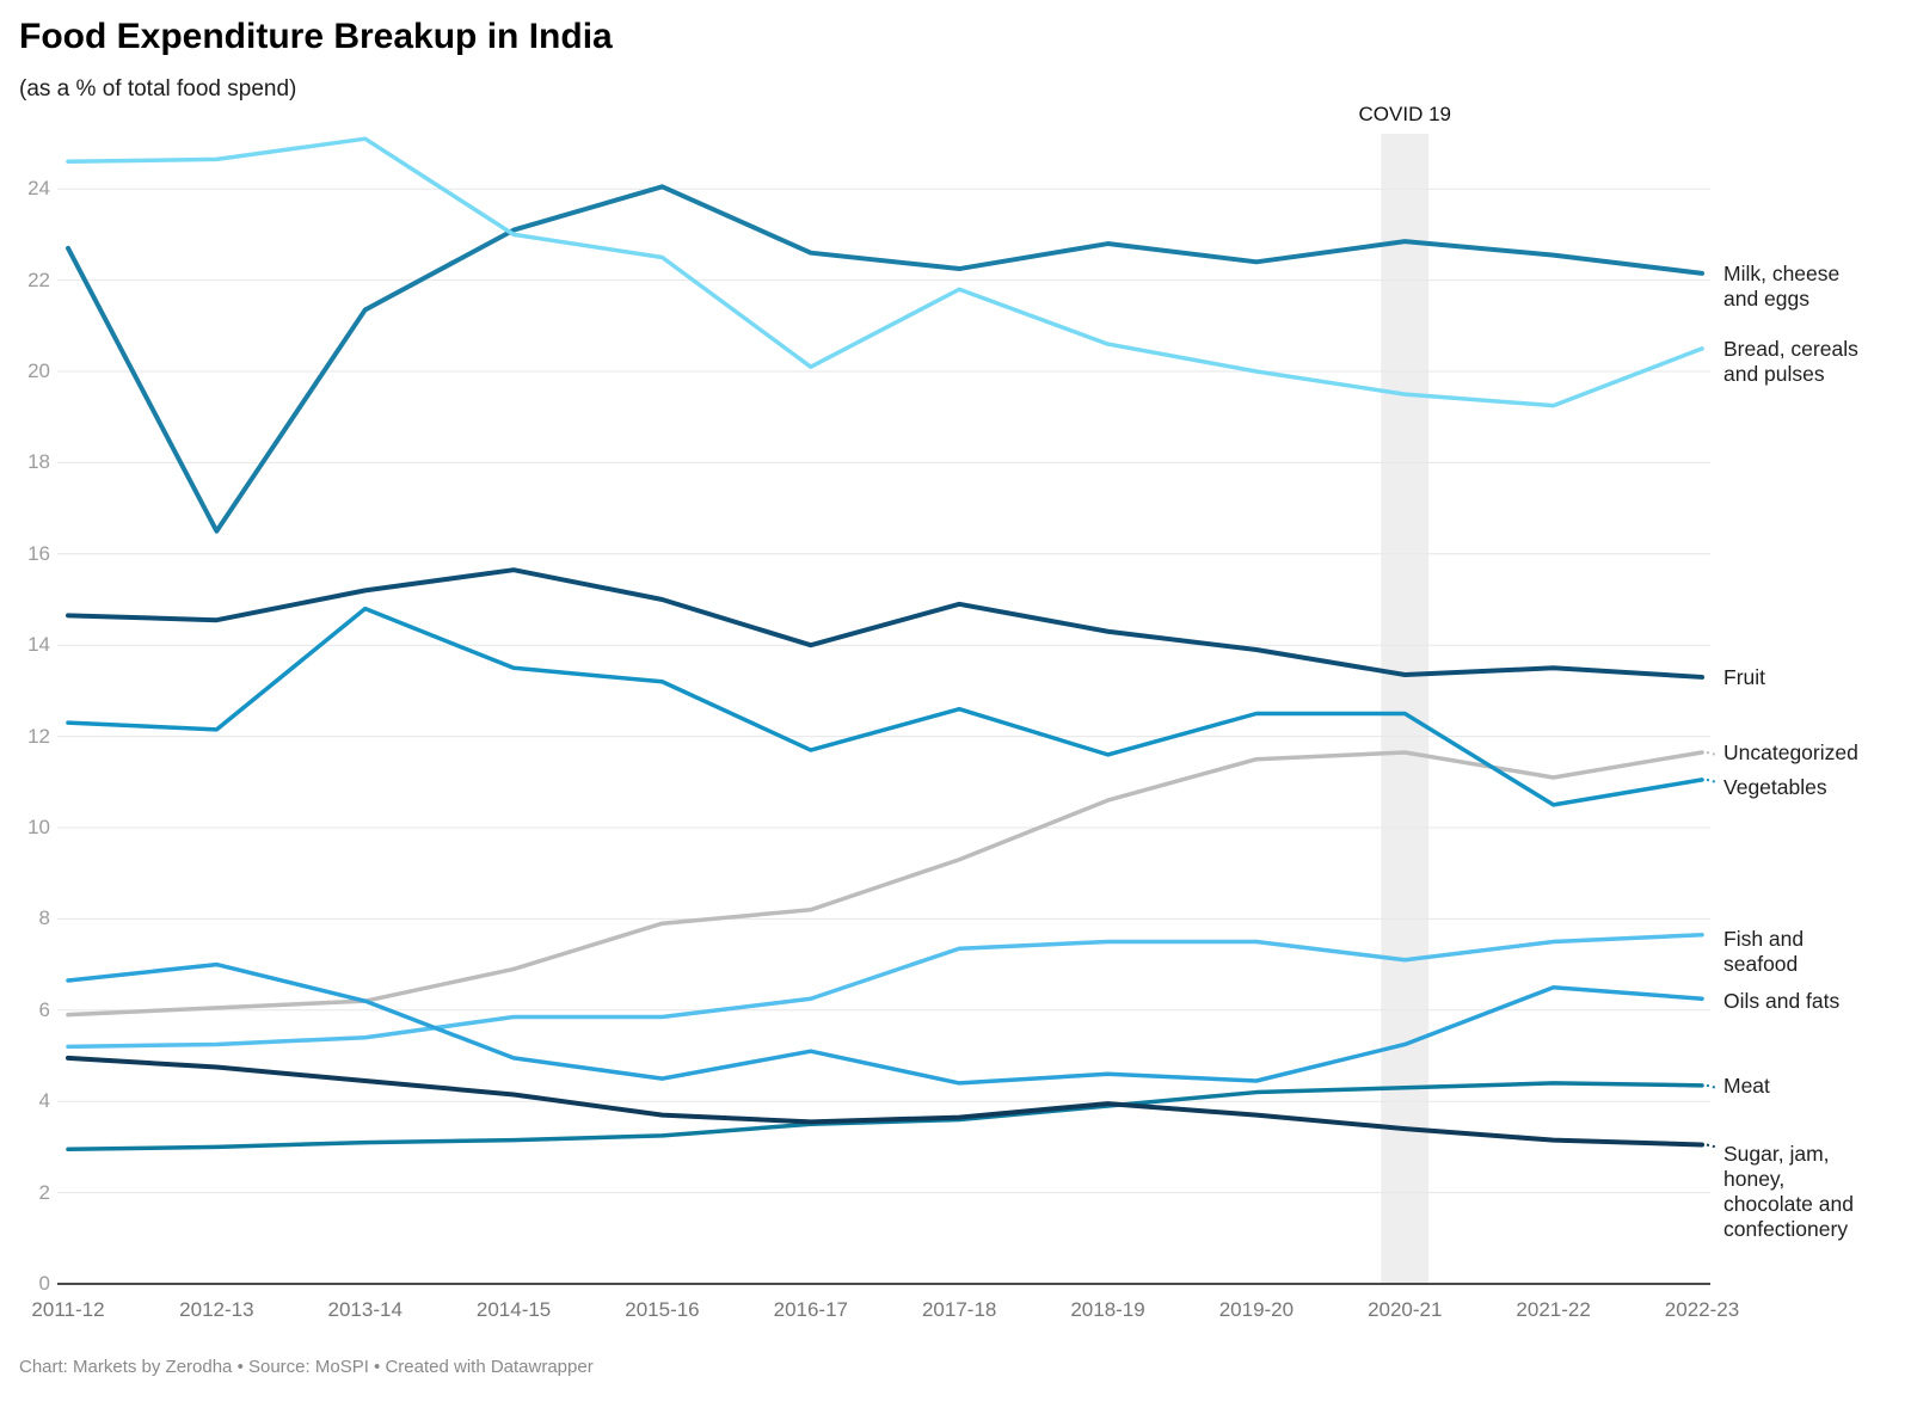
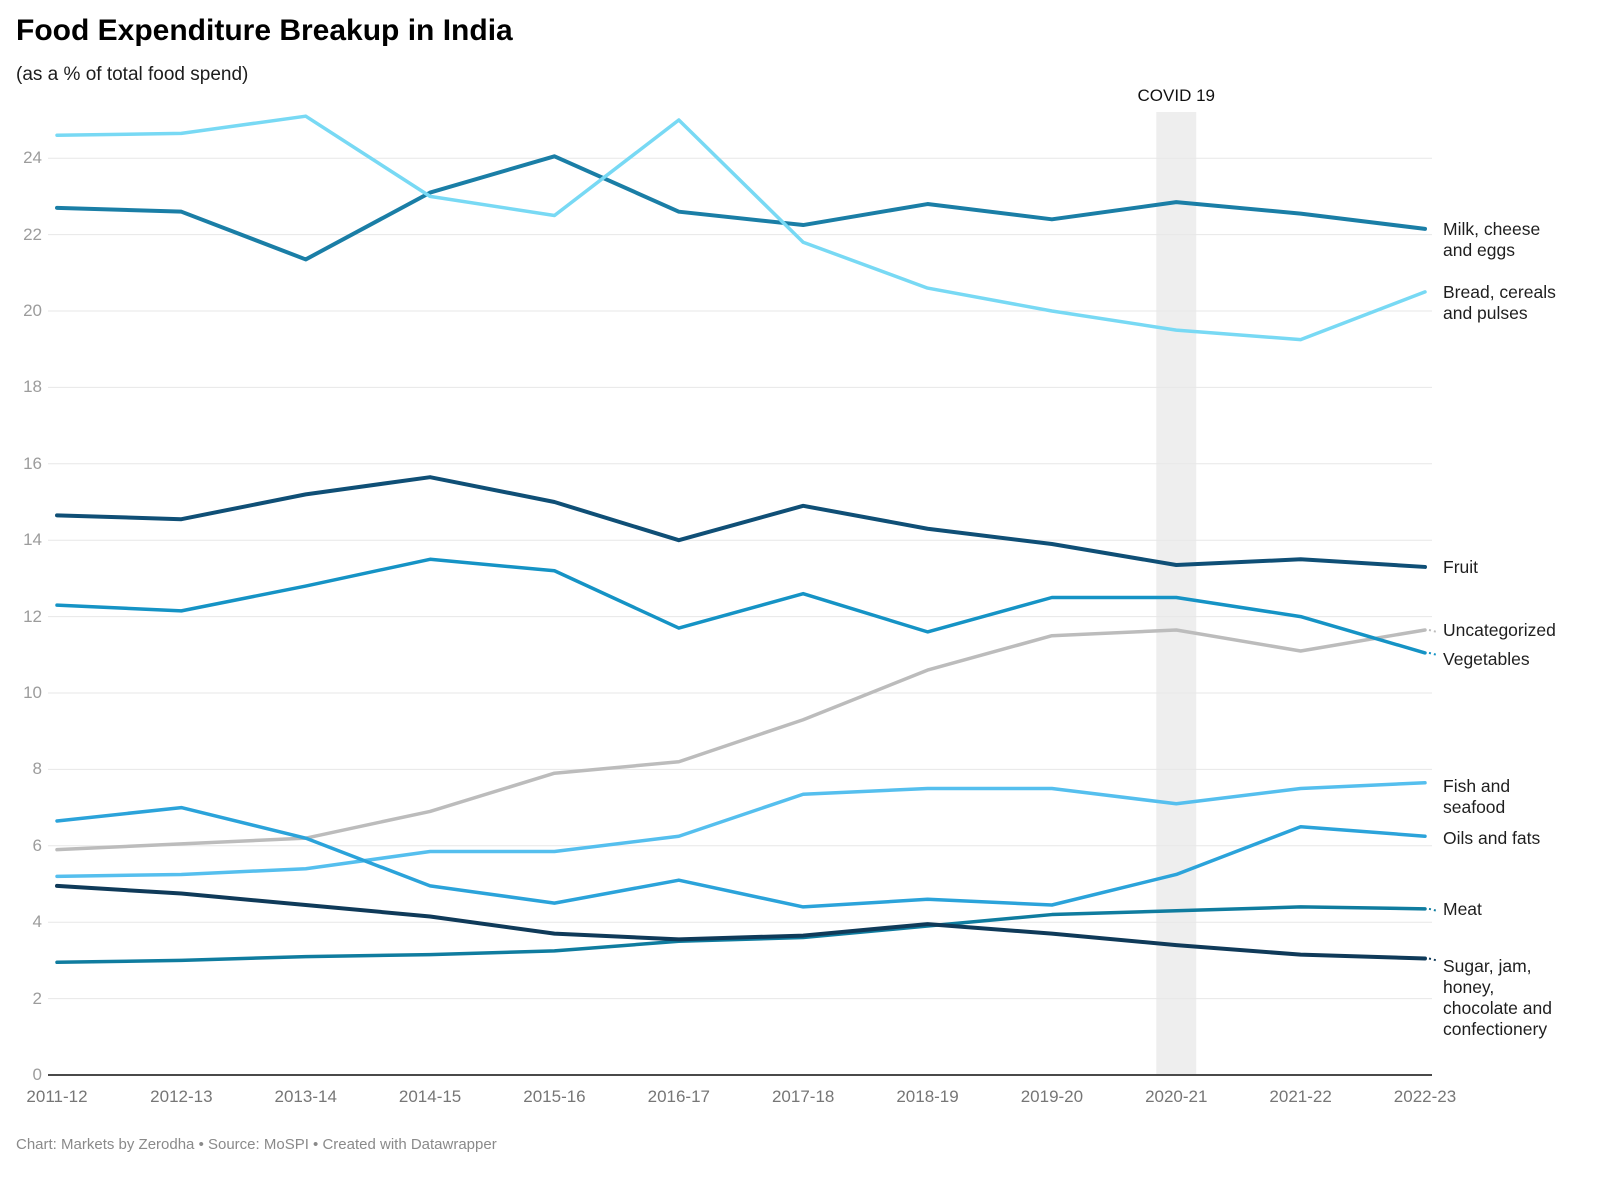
Milk, cheese and eggs/2012-13: 16.5 -> 22.6
Vegetables/2013-14: 14.8 -> 12.8
Bread, cereals and pulses/2016-17: 20.1 -> 25.0
Vegetables/2021-22: 10.5 -> 12.0
